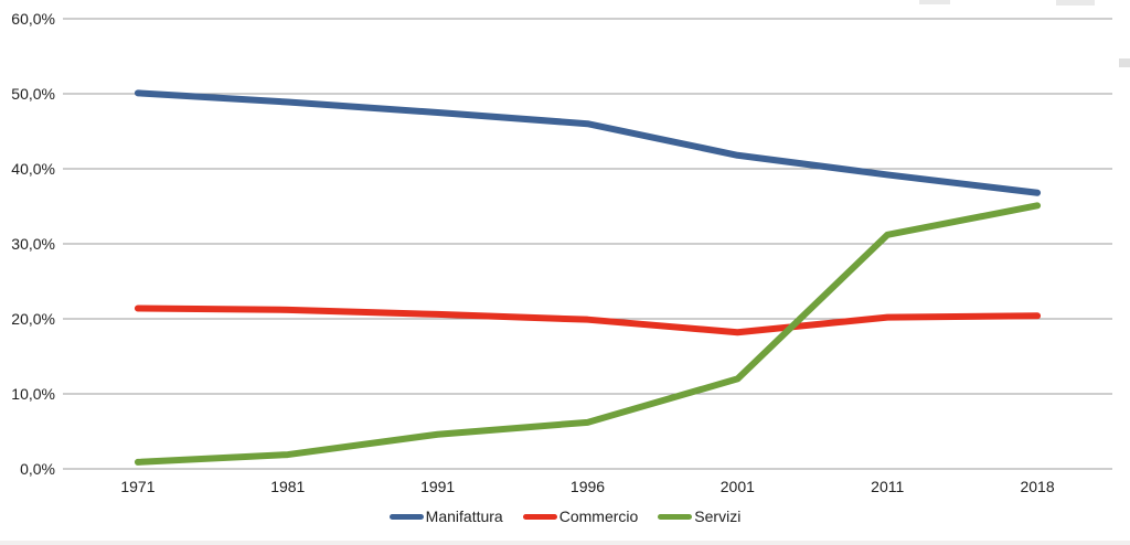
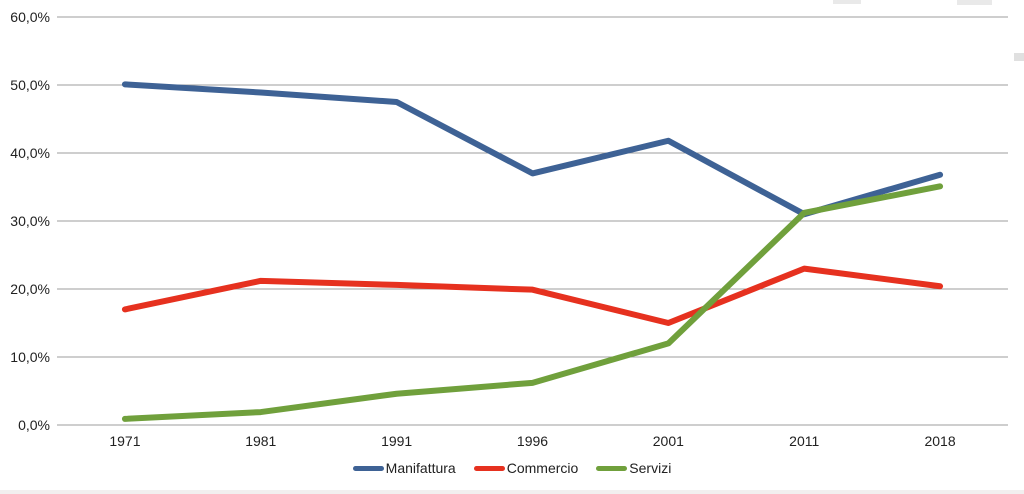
Commercio/1971: 21% -> 17%
Manifattura/1996: 46% -> 37%
Commercio/2001: 18% -> 15%
Manifattura/2011: 39% -> 31%
Commercio/2011: 20% -> 23%
